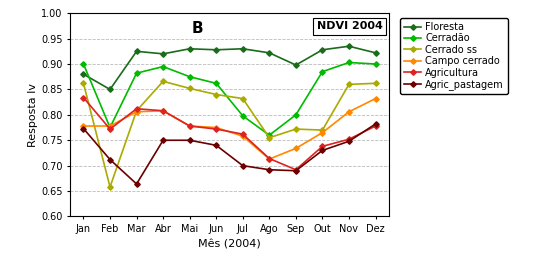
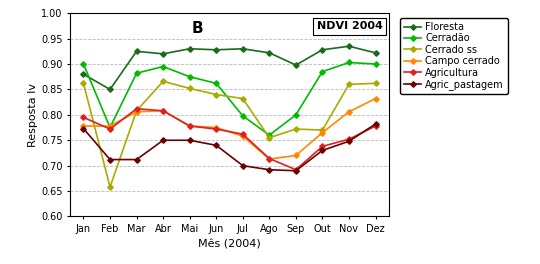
Agricultura/Jan: 0.834 -> 0.795
Agric_pastagem/Mar: 0.664 -> 0.712
Campo cerrado/Sep: 0.734 -> 0.720
